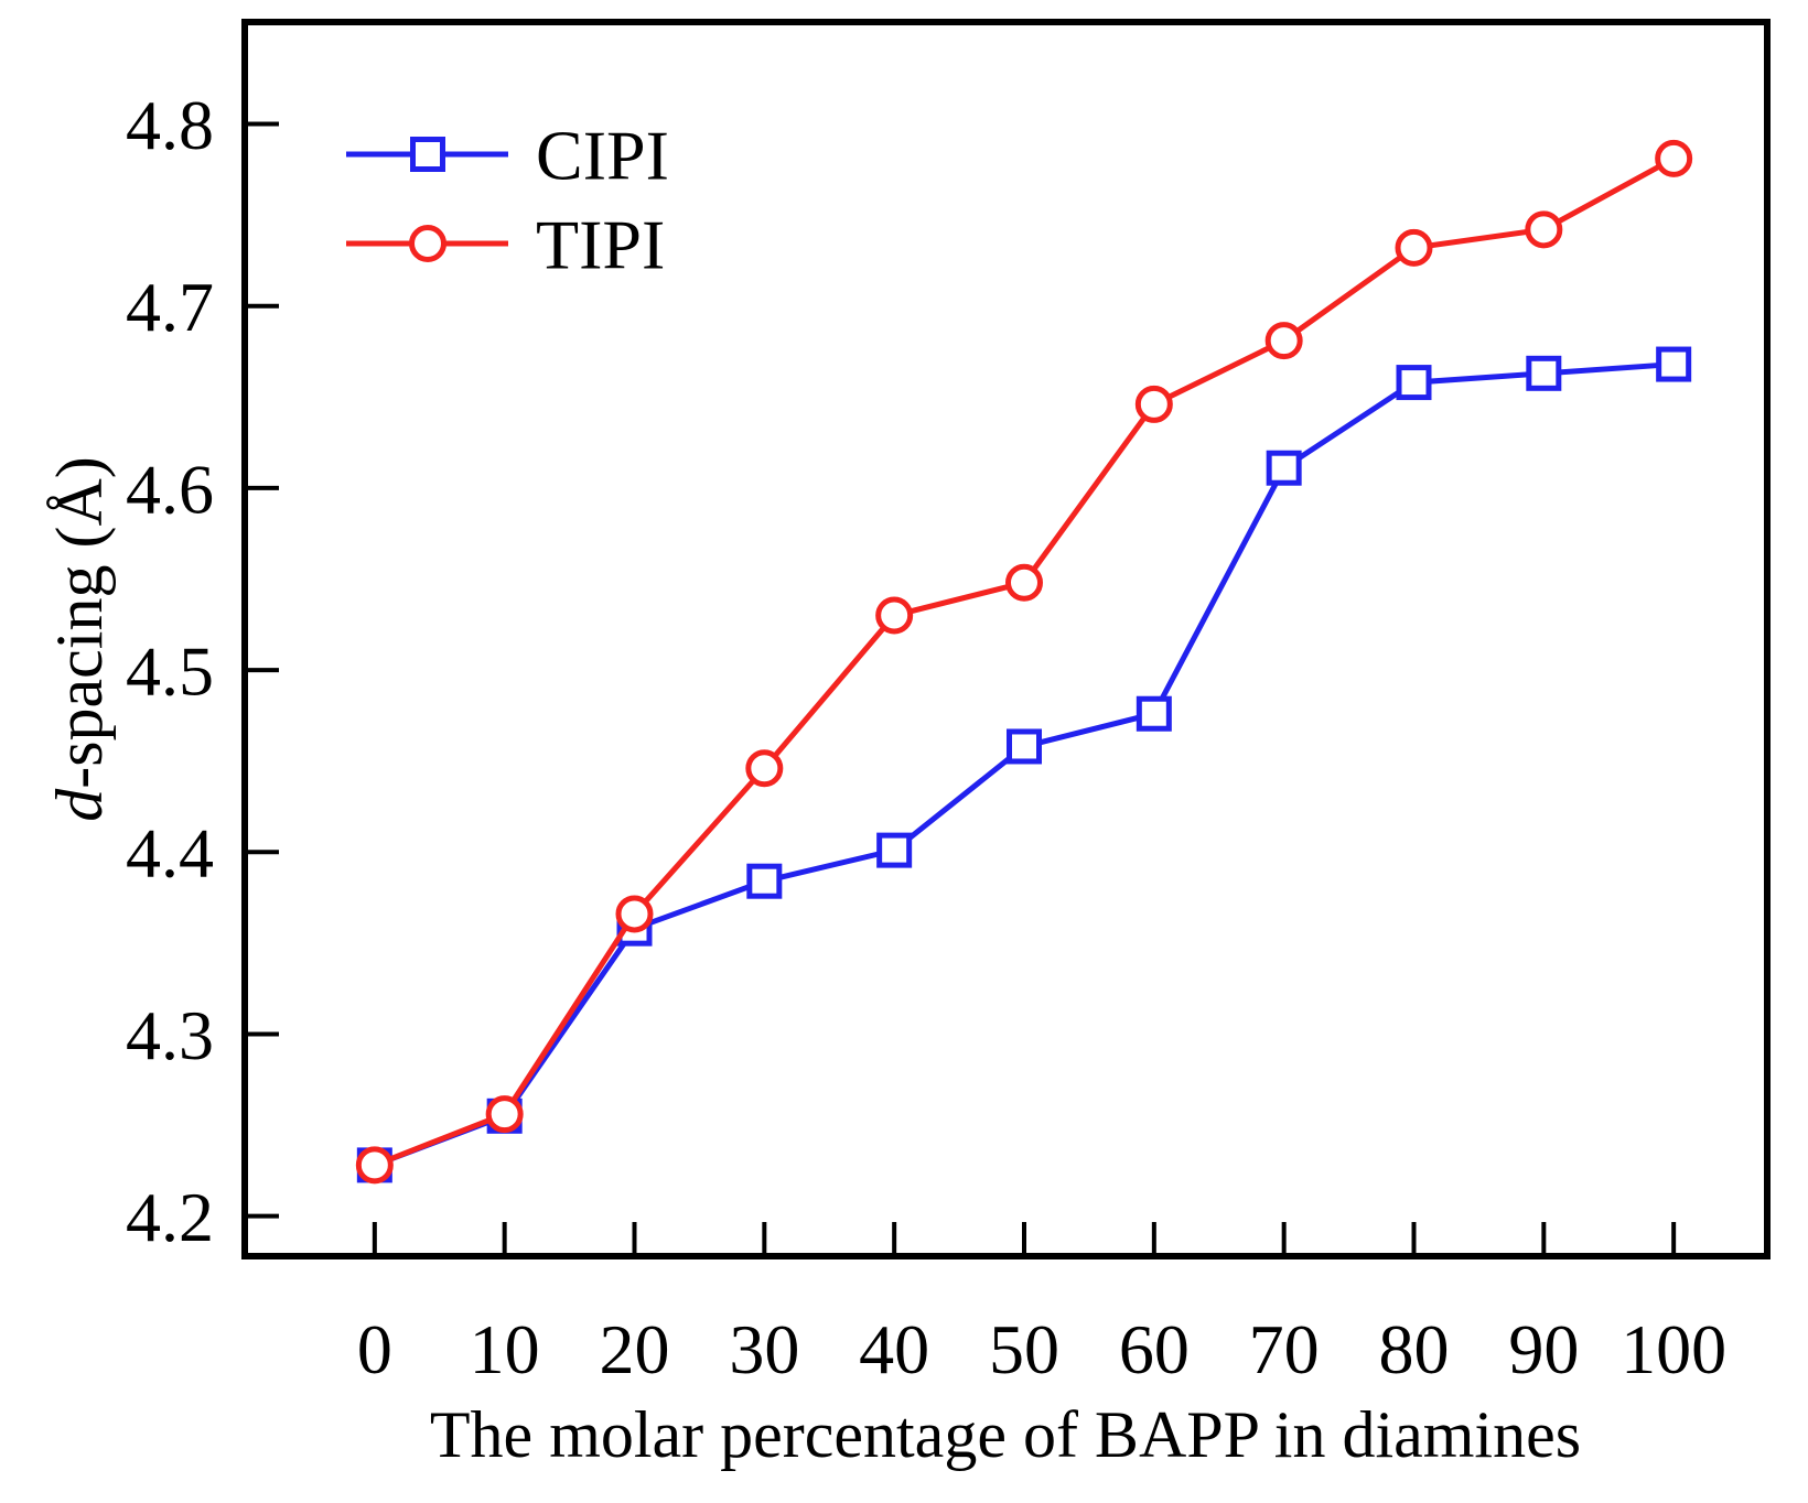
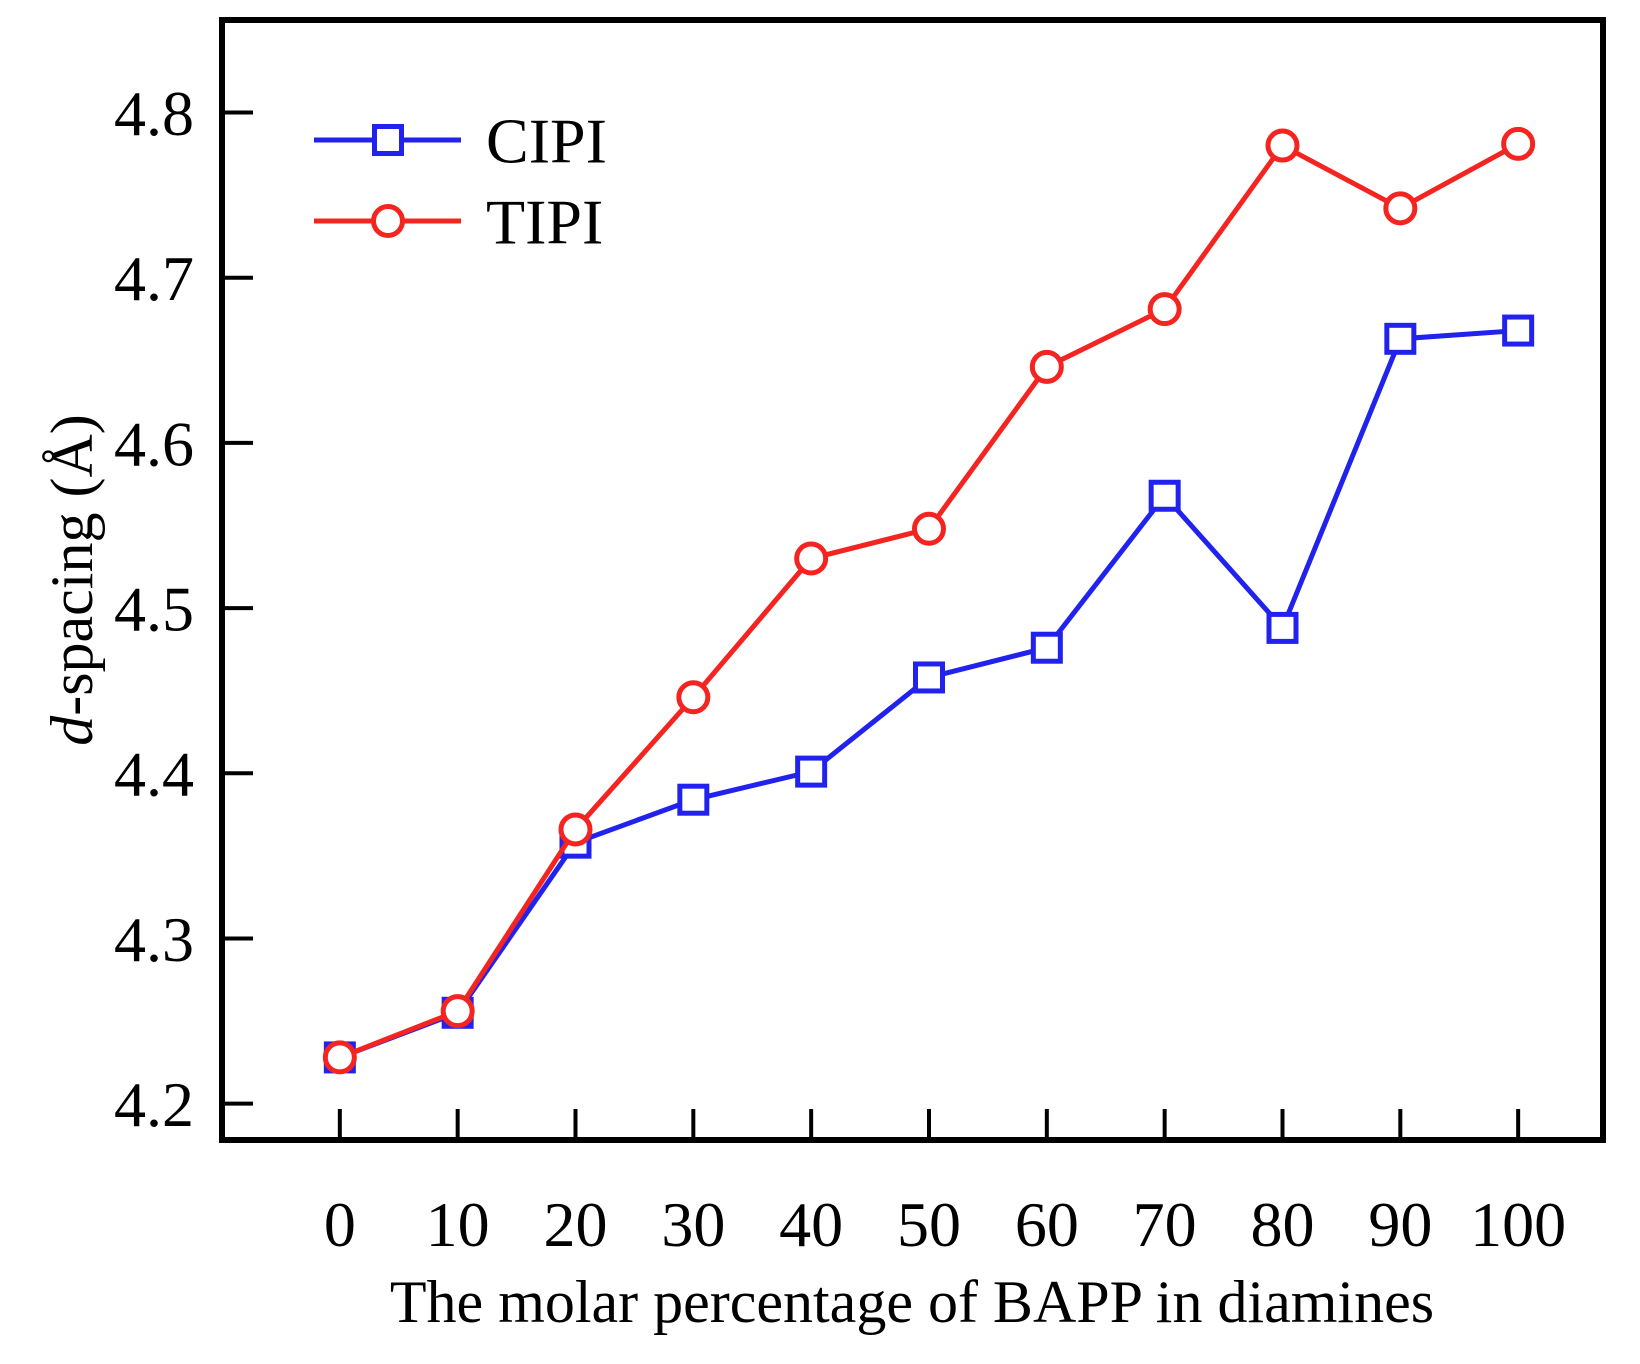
CIPI/70: 4.611 -> 4.568
CIPI/80: 4.658 -> 4.488
TIPI/80: 4.732 -> 4.780
